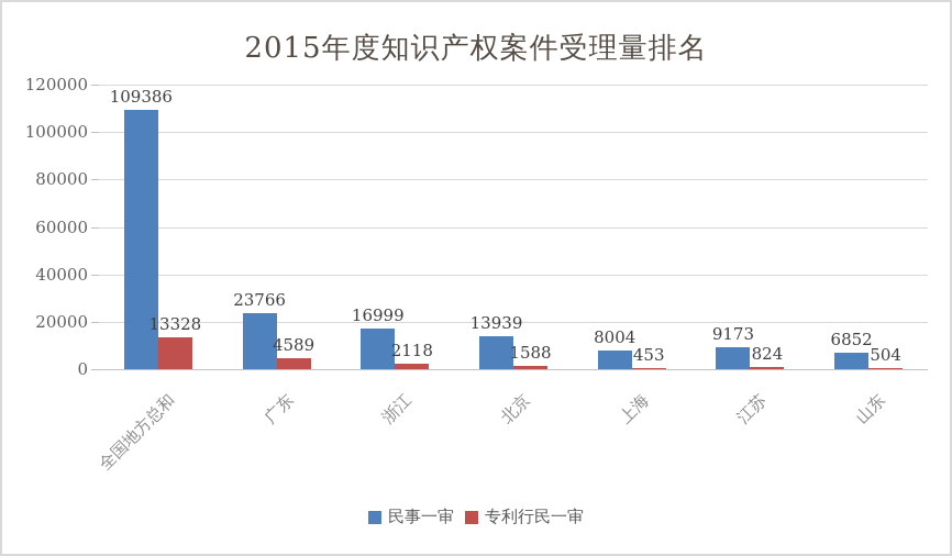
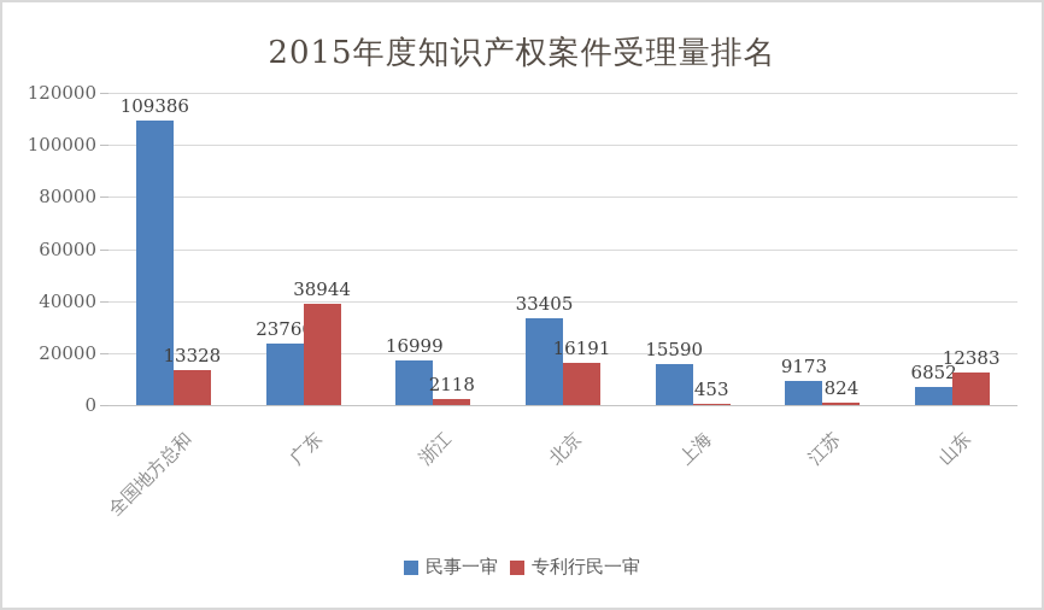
专利行民一审/广东: 4589 -> 38944
民事一审/北京: 13939 -> 33405
专利行民一审/北京: 1588 -> 16191
民事一审/上海: 8004 -> 15590
专利行民一审/山东: 504 -> 12383
